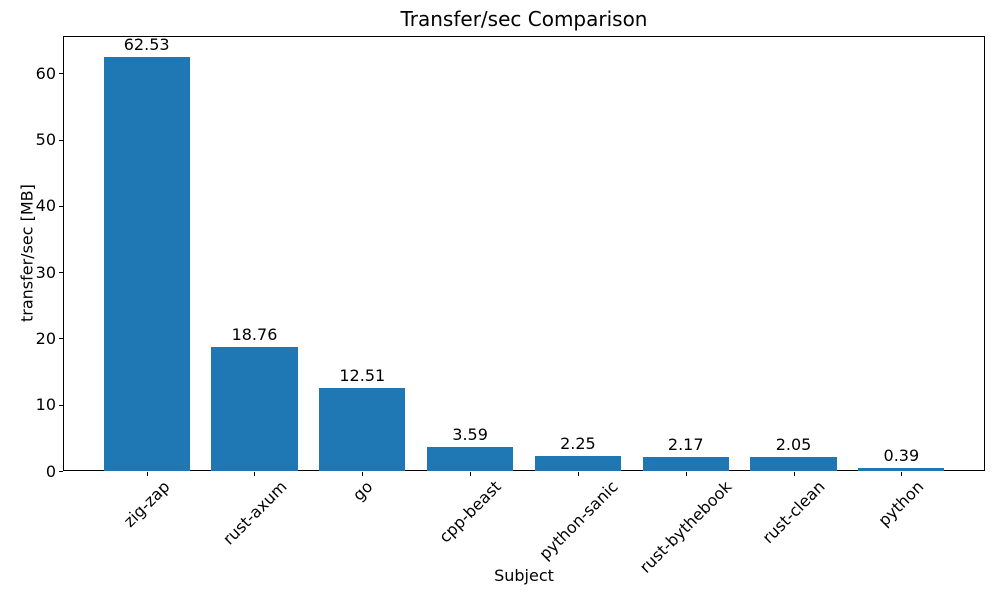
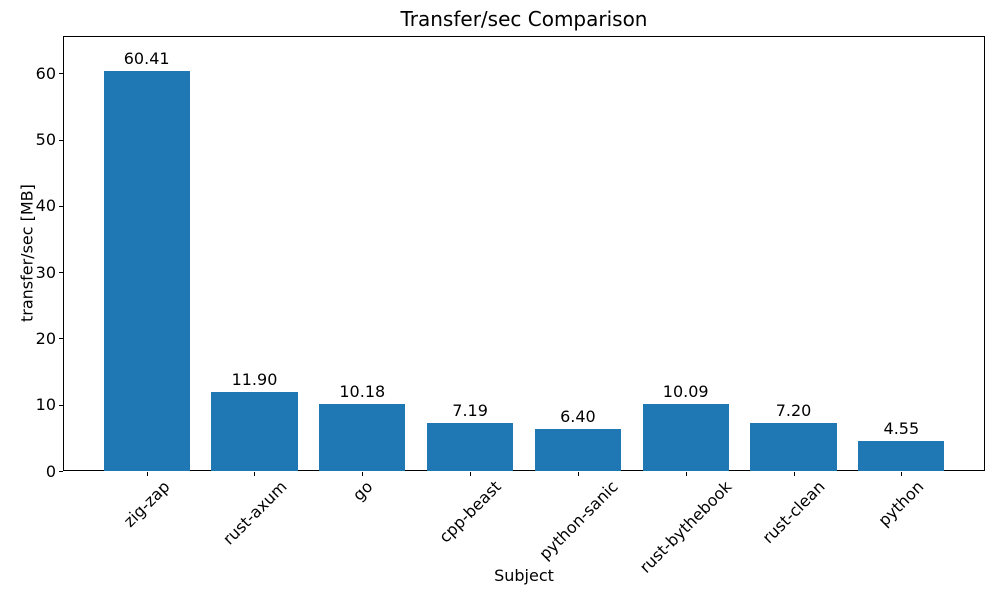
zig-zap: 62.53 -> 60.41
rust-axum: 18.76 -> 11.90
go: 12.51 -> 10.18
cpp-beast: 3.59 -> 7.19
python-sanic: 2.25 -> 6.40
rust-bythebook: 2.17 -> 10.09
rust-clean: 2.05 -> 7.20
python: 0.39 -> 4.55
